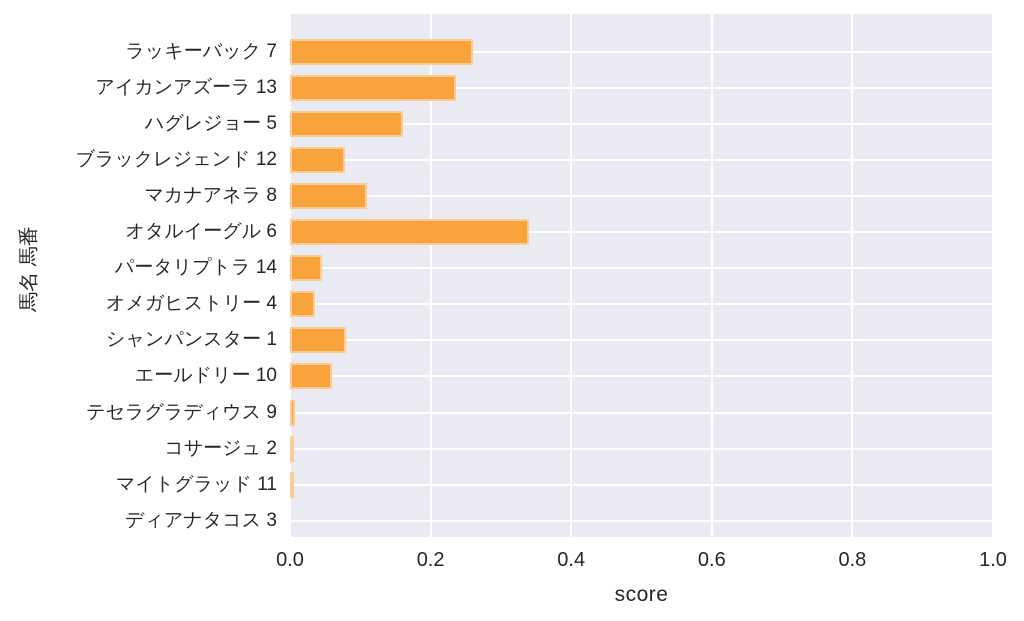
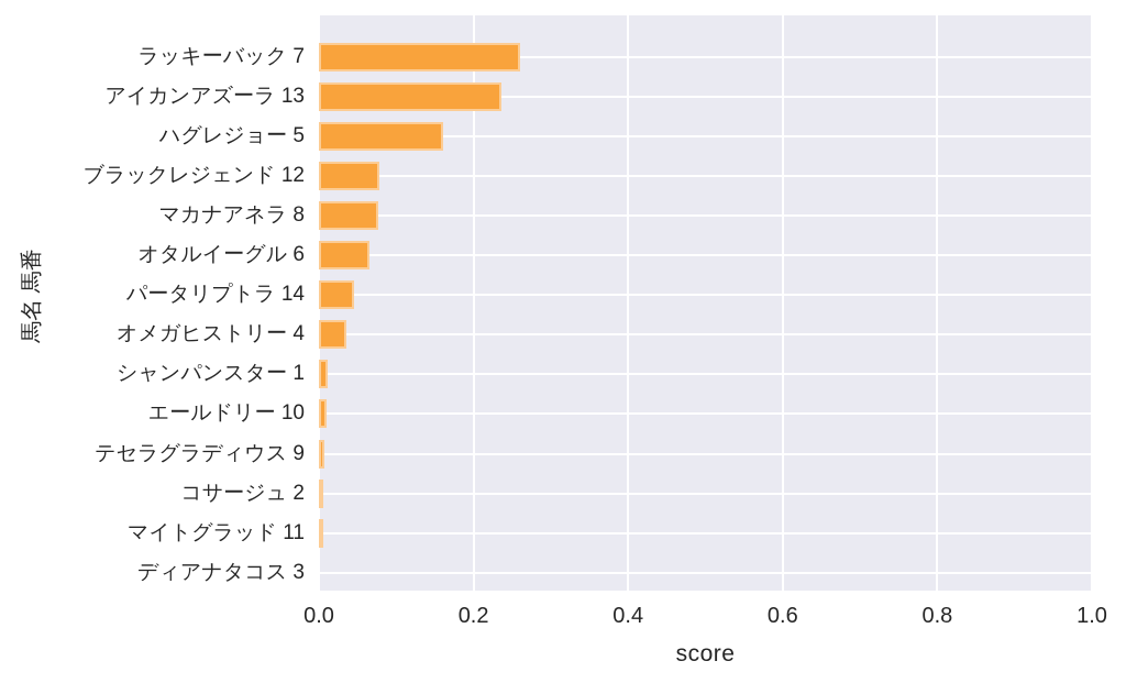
マカナアネラ 8: 0.11 -> 0.08
オタルイーグル 6: 0.34 -> 0.07
シャンパンスター 1: 0.08 -> 0.01
エールドリー 10: 0.06 -> 0.01
